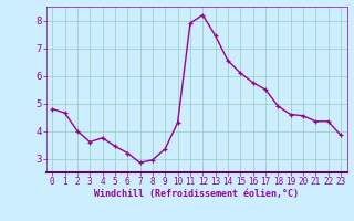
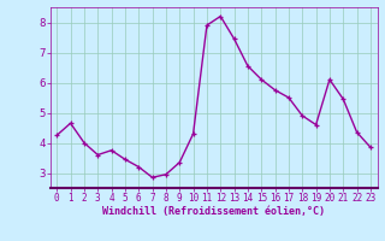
0: 4.80 -> 4.25
20: 4.55 -> 6.10
21: 4.35 -> 5.45
